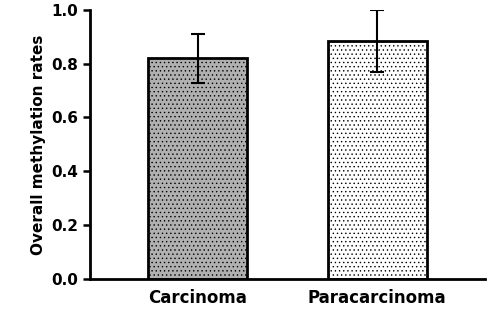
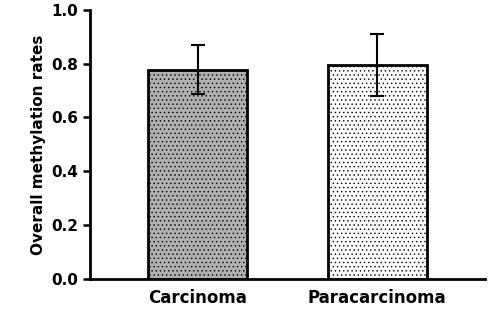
Carcinoma: 0.820 -> 0.778
Paracarcinoma: 0.885 -> 0.795
